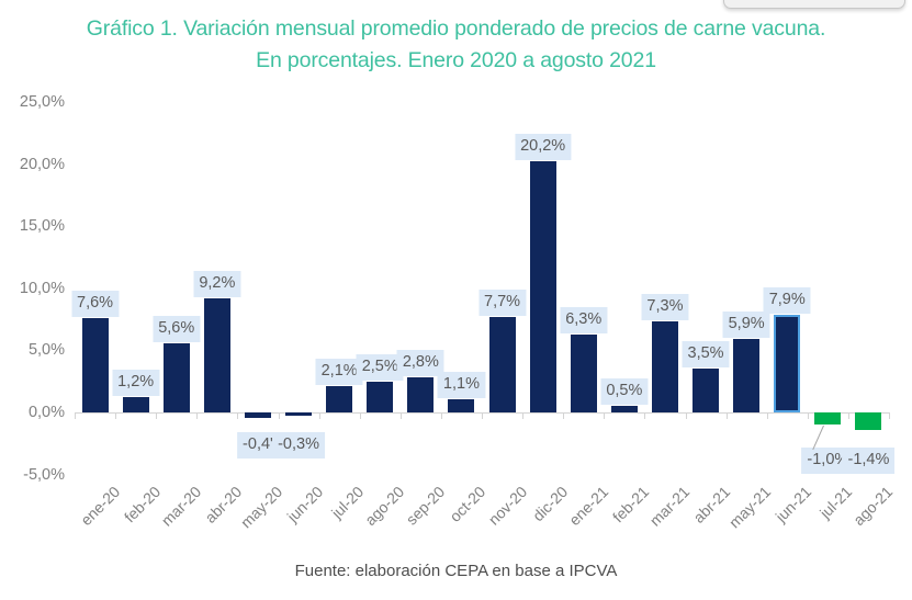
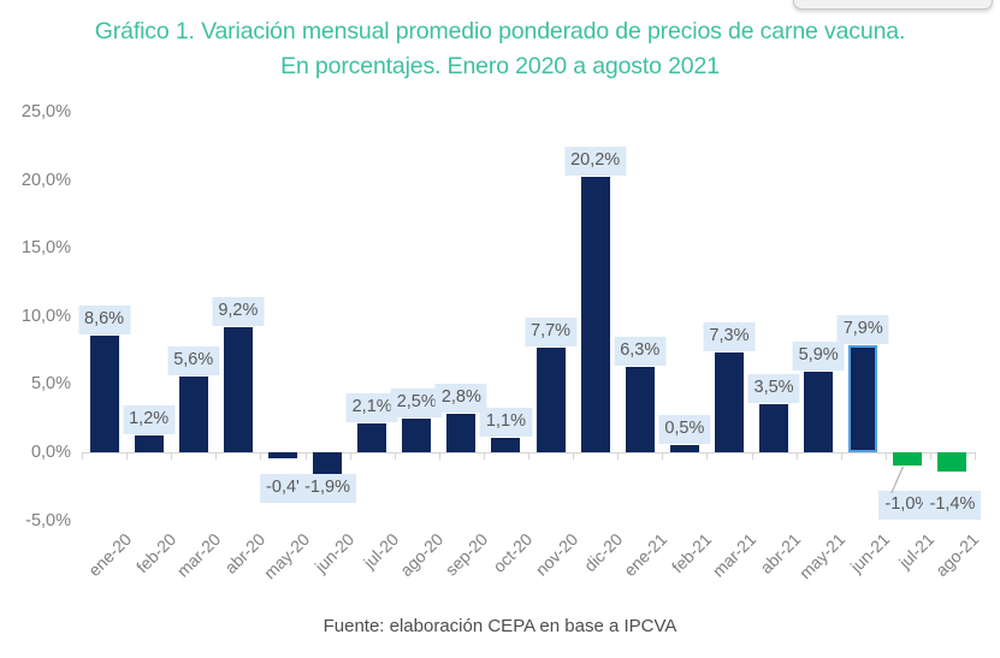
ene-20: 7,6% -> 8,6%
jun-20: -0,3% -> -1,9%
